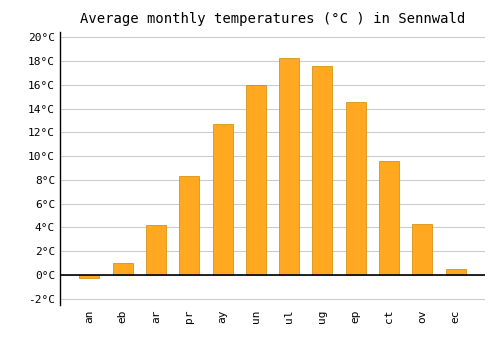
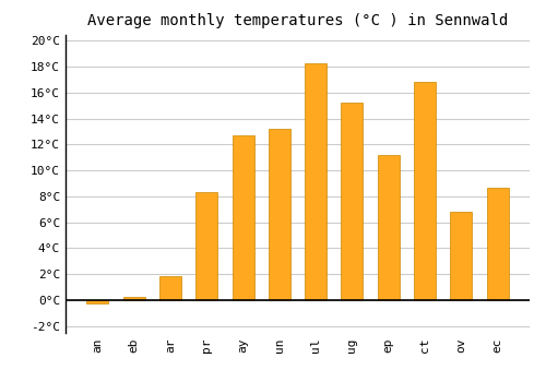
eb: 1.0°C -> 0.2°C
ar: 4.2°C -> 1.8°C
un: 16.0°C -> 13.2°C
ug: 17.6°C -> 15.2°C
ep: 14.6°C -> 11.2°C
ct: 9.6°C -> 16.8°C
ov: 4.3°C -> 6.8°C
ec: 0.5°C -> 8.7°C
